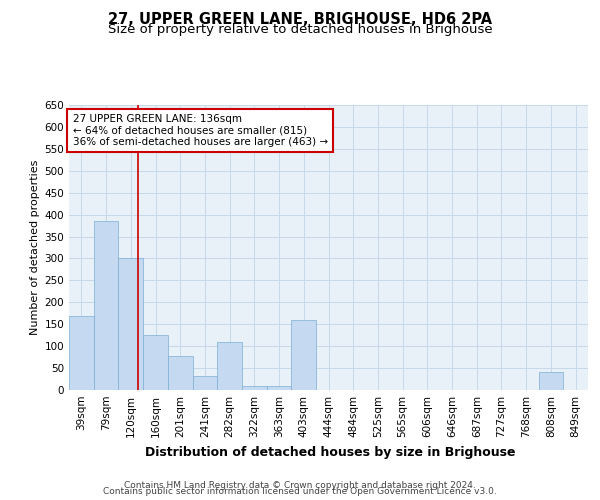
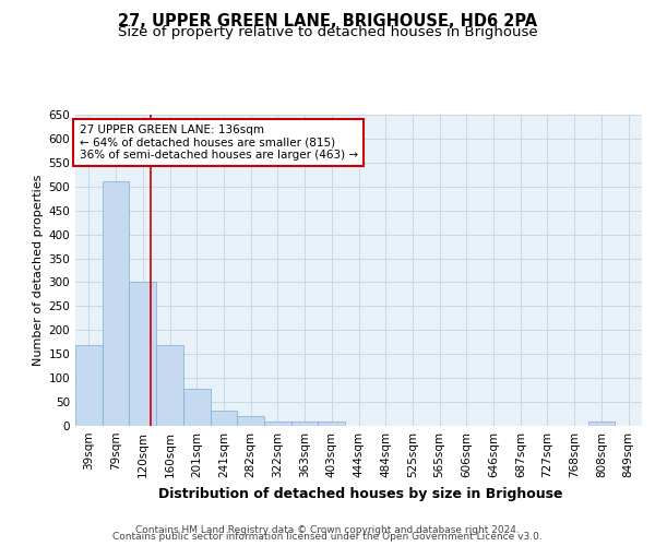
79sqm: 385 -> 510
160sqm: 125 -> 168
282sqm: 110 -> 20
403sqm: 160 -> 8
808sqm: 40 -> 8
